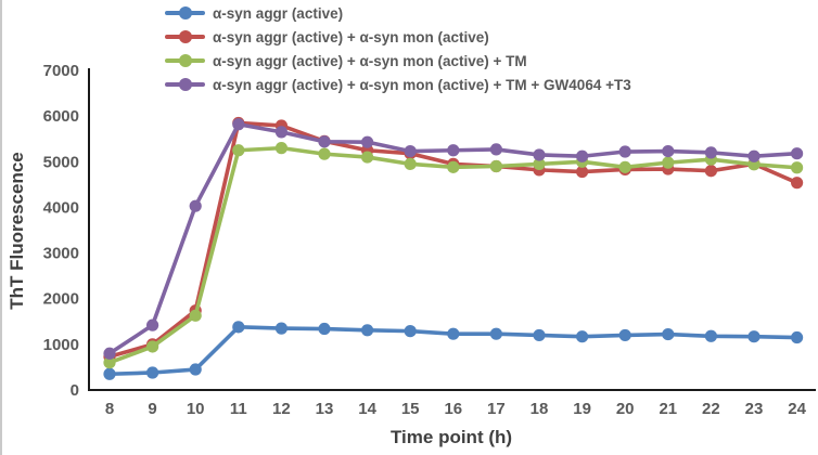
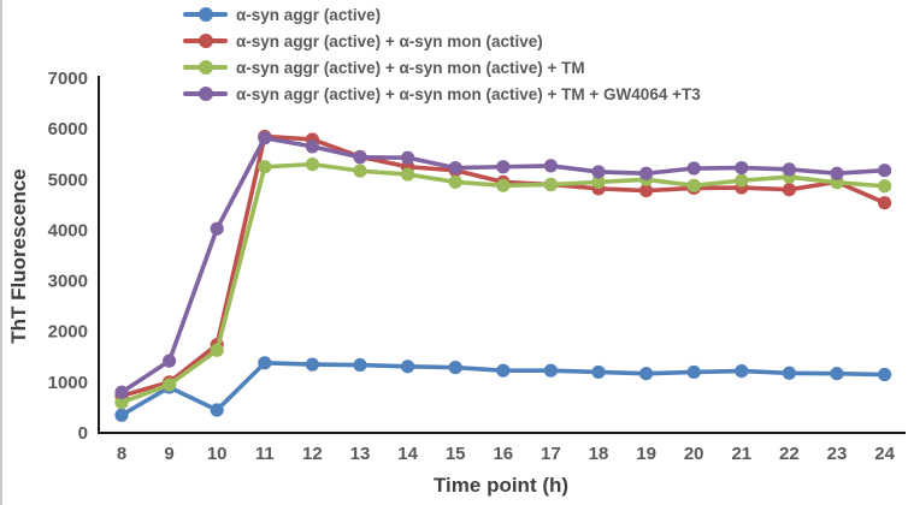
α-syn aggr (active)/9: 400 -> 900
